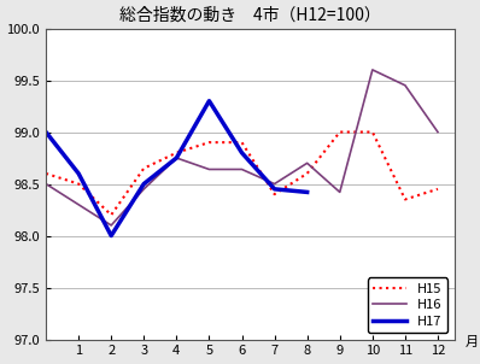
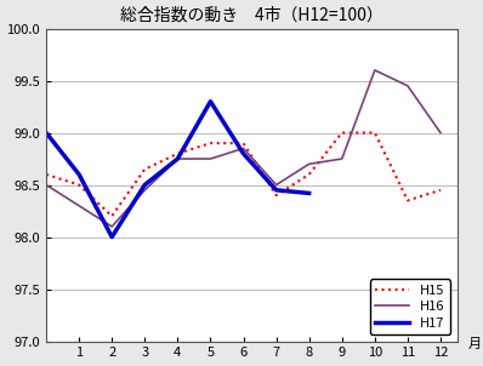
H16/5: 98.64 -> 98.75
H16/6: 98.64 -> 98.85
H16/9: 98.42 -> 98.75
